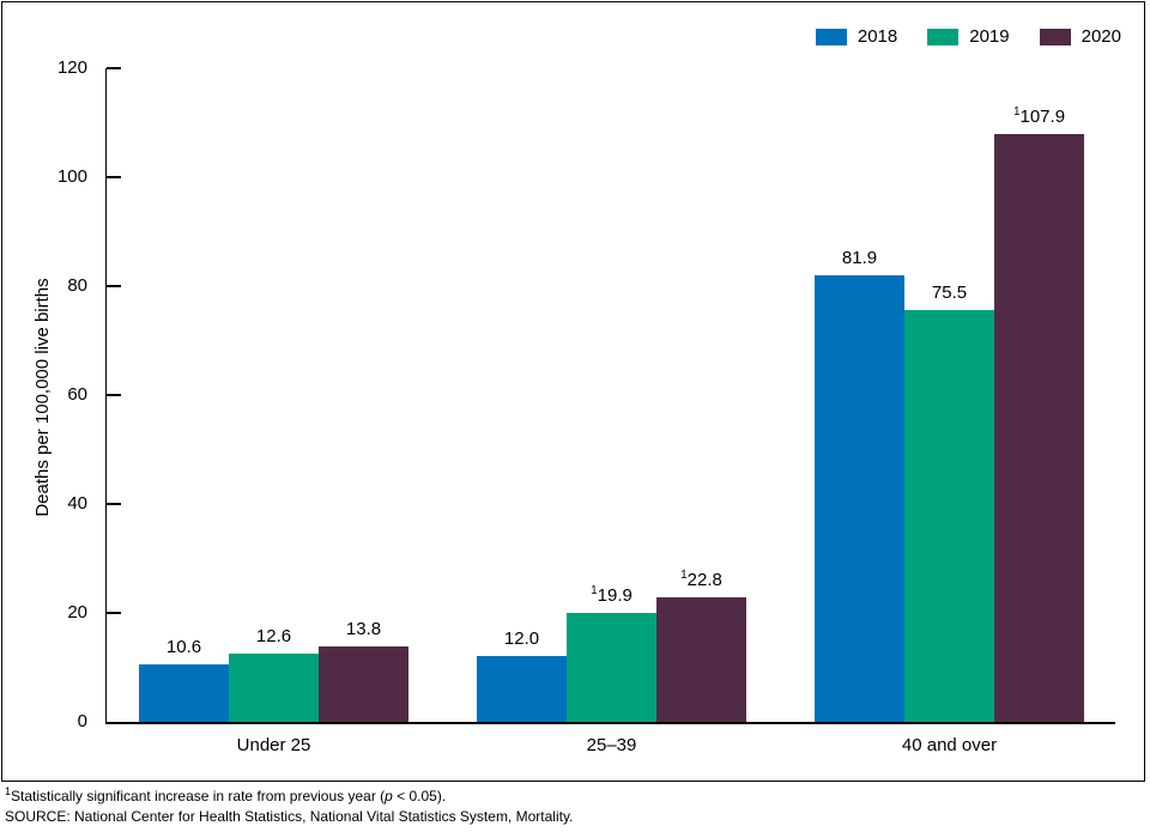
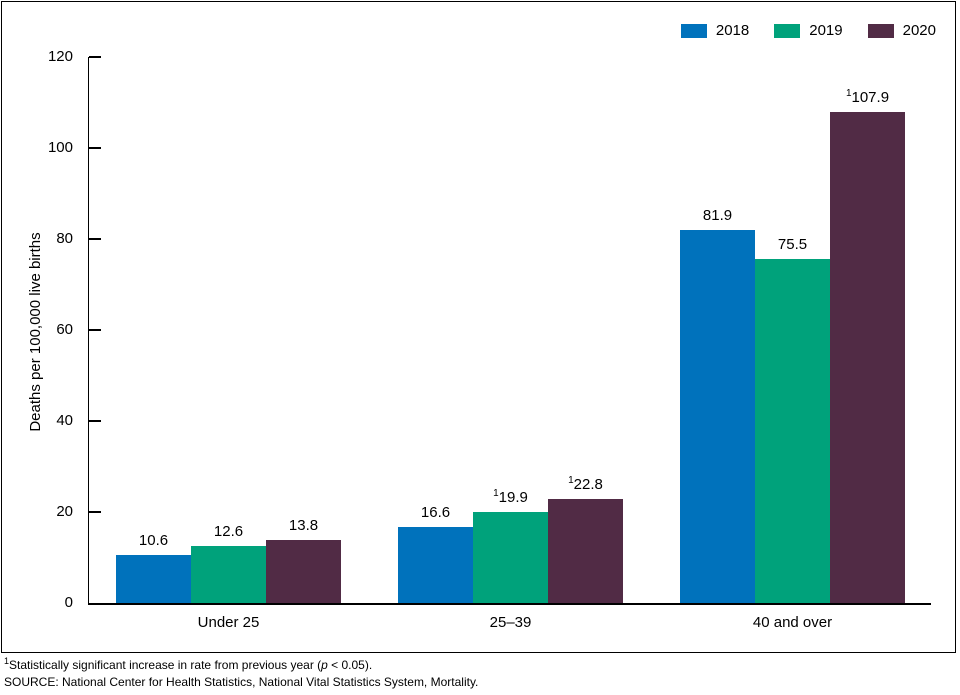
2018/25–39: 12.0 -> 16.6
